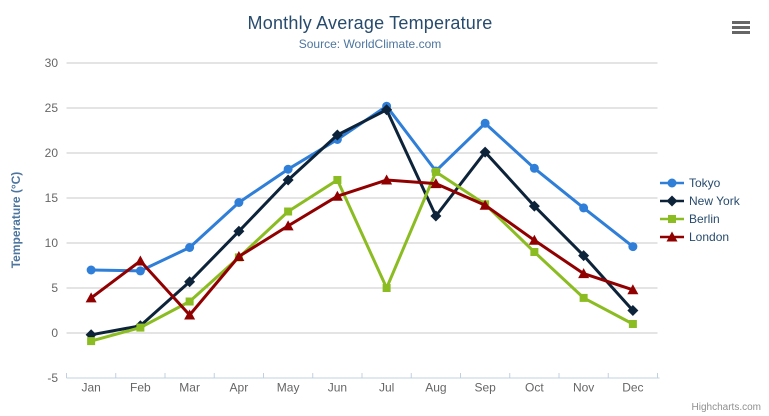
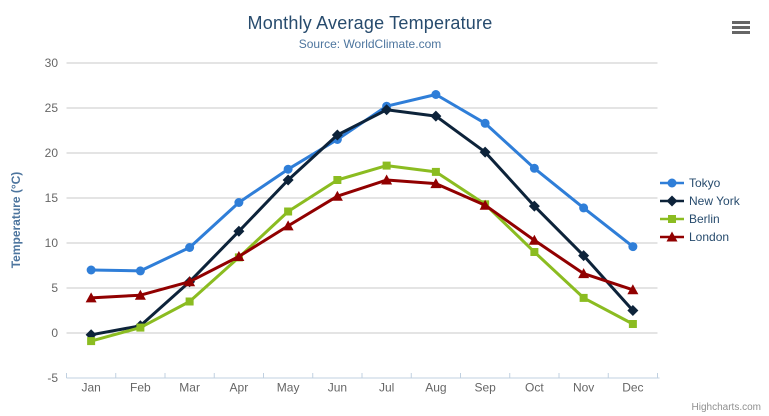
London/Feb: 8 -> 4
London/Mar: 2 -> 6
Berlin/Jul: 5 -> 19
Tokyo/Aug: 18 -> 26
New York/Aug: 13 -> 24
